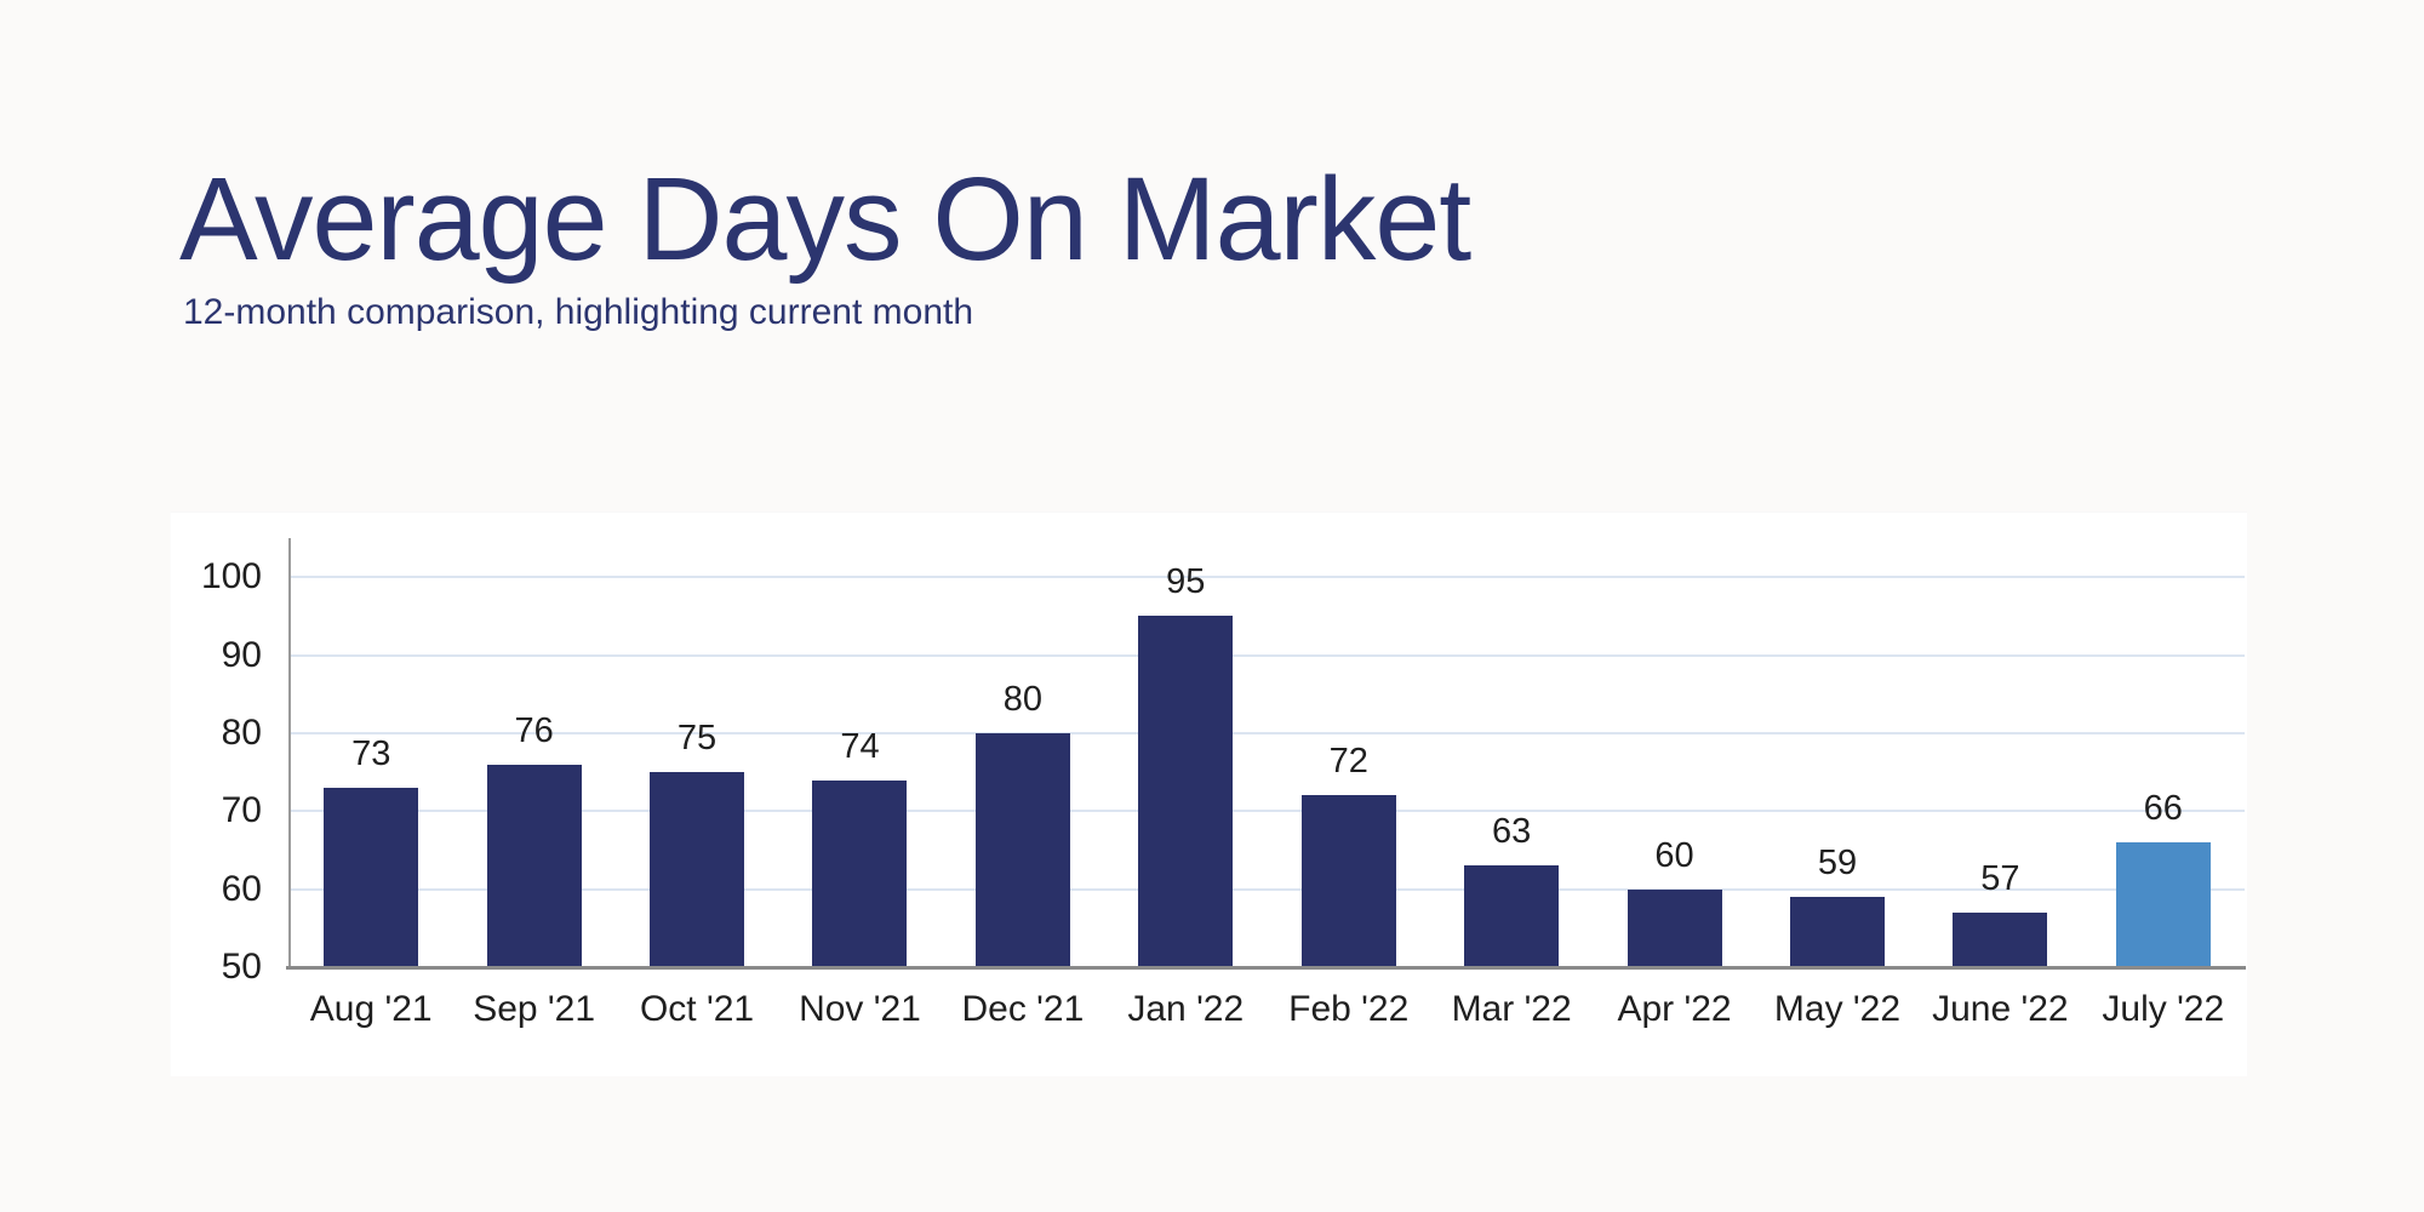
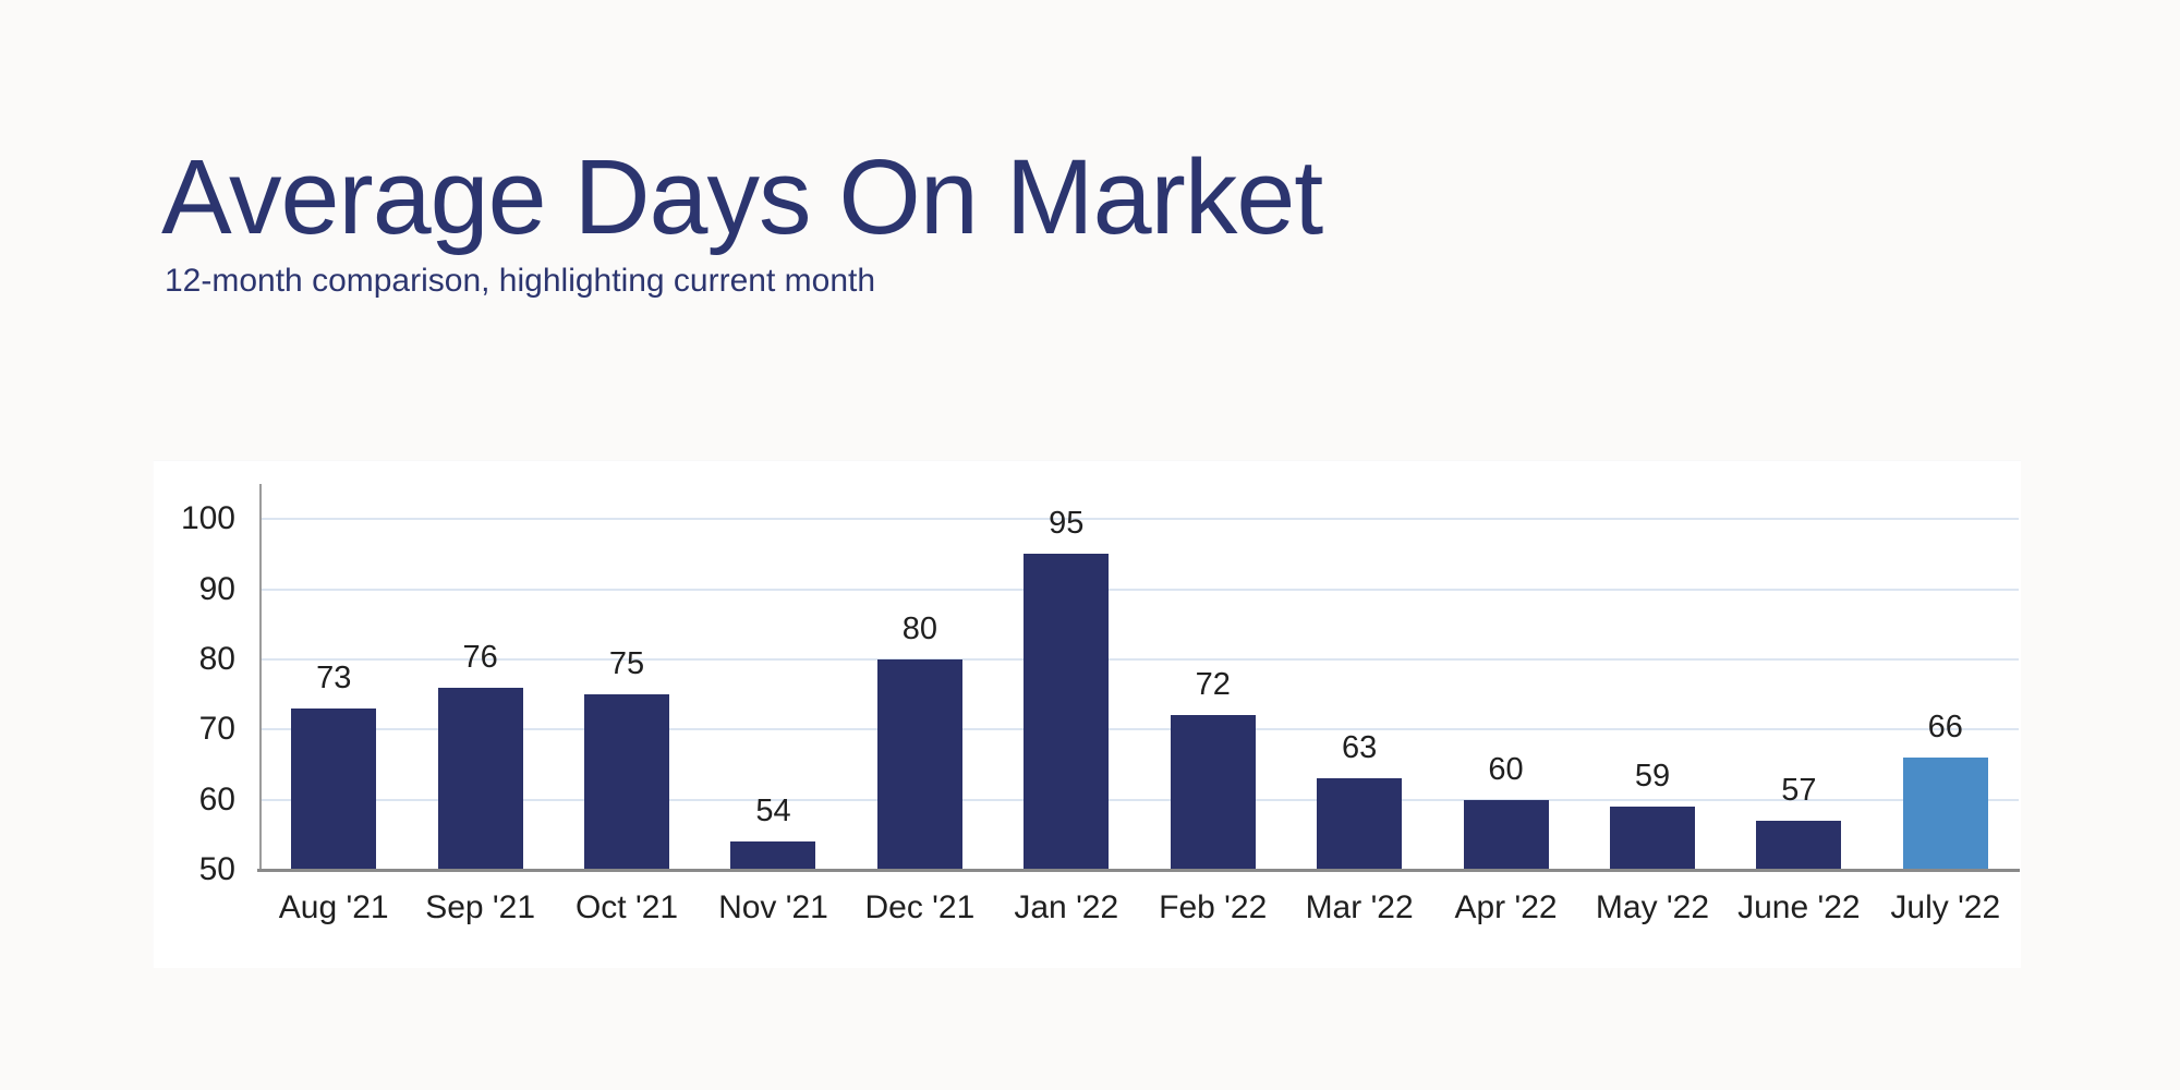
Nov '21: 74 -> 54
